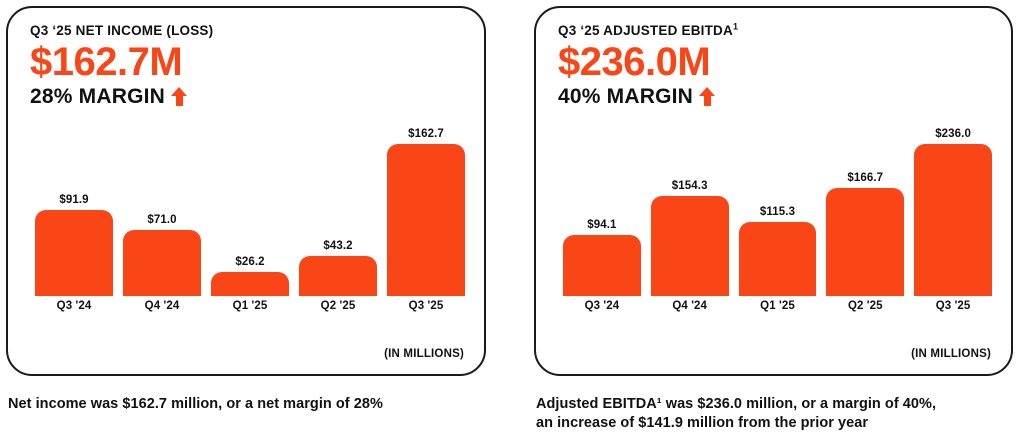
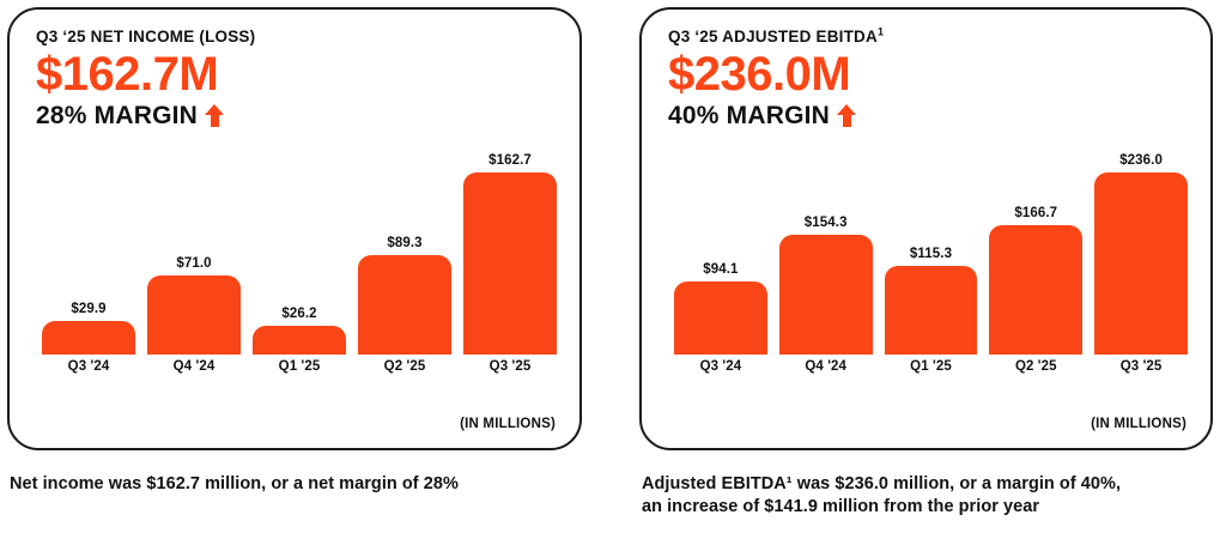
Q3 ‘25 NET INCOME (LOSS)/Q3 '24: $91.9 -> $29.9
Q3 ‘25 NET INCOME (LOSS)/Q2 '25: $43.2 -> $89.3
